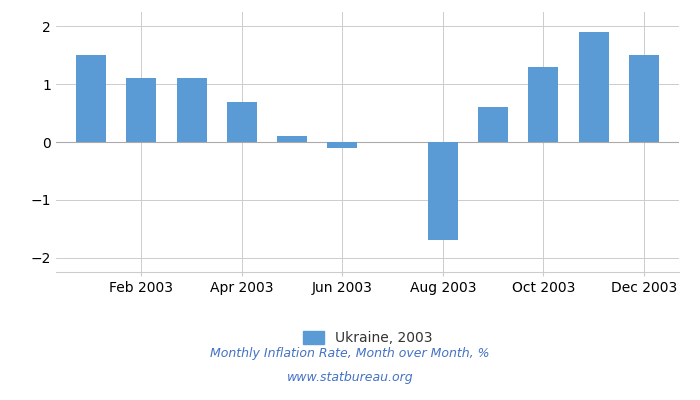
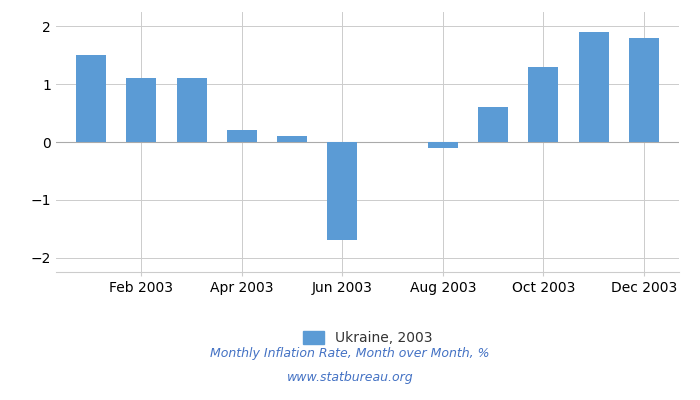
Apr 2003: 0.7 -> 0.2
Jun 2003: -0.1 -> -1.7
Aug 2003: -1.7 -> -0.1
Dec 2003: 1.5 -> 1.8
